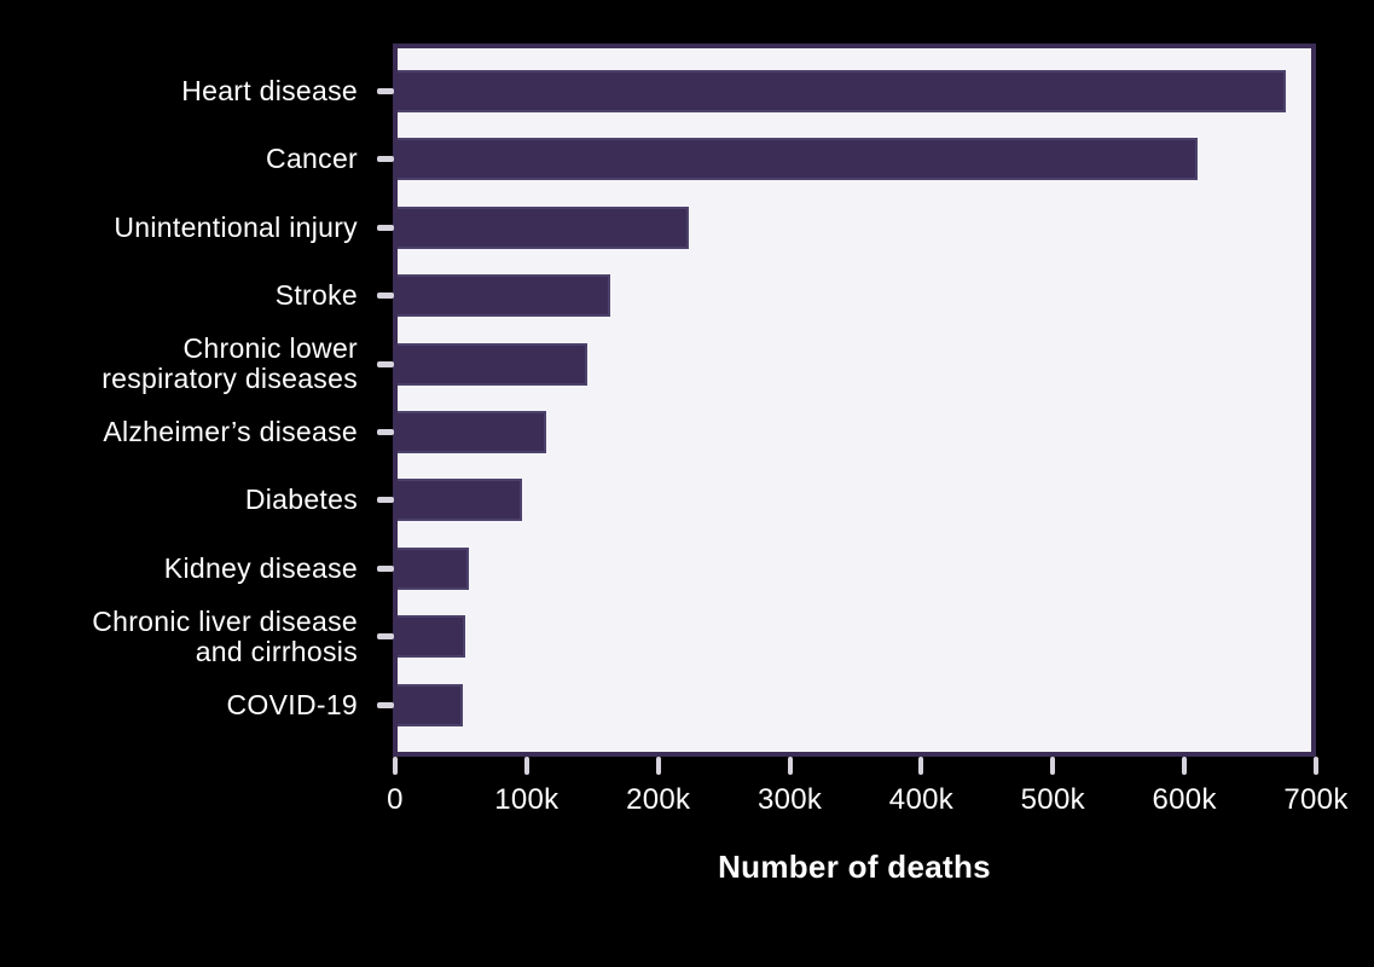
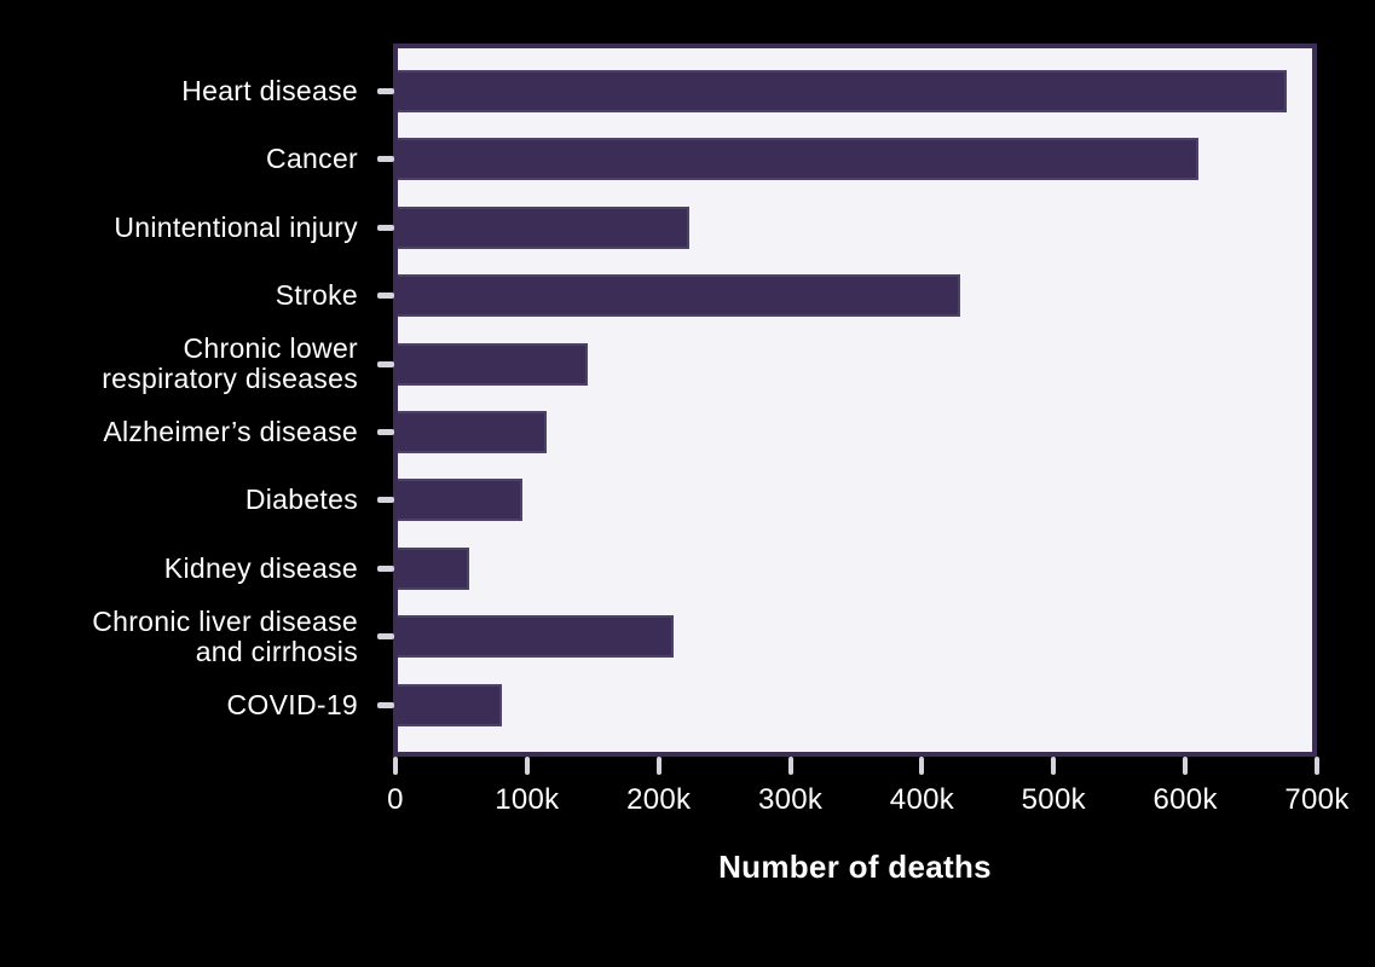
Stroke: 163k -> 431k
Chronic liver disease and cirrhosis: 52k -> 211k
COVID-19: 50k -> 80k
